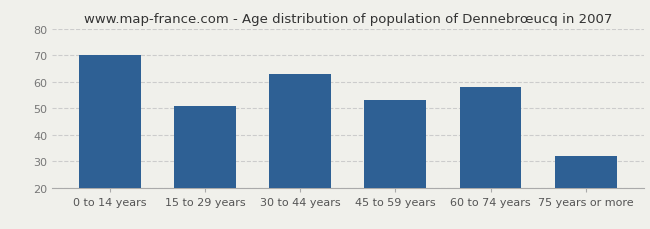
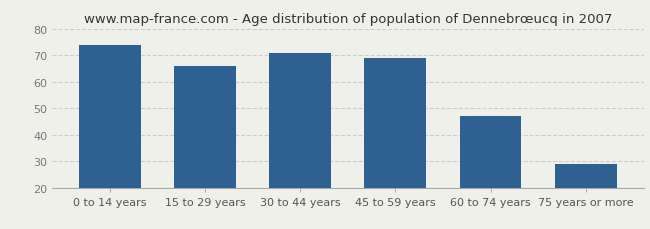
0 to 14 years: 70 -> 74
15 to 29 years: 51 -> 66
30 to 44 years: 63 -> 71
45 to 59 years: 53 -> 69
60 to 74 years: 58 -> 47
75 years or more: 32 -> 29
